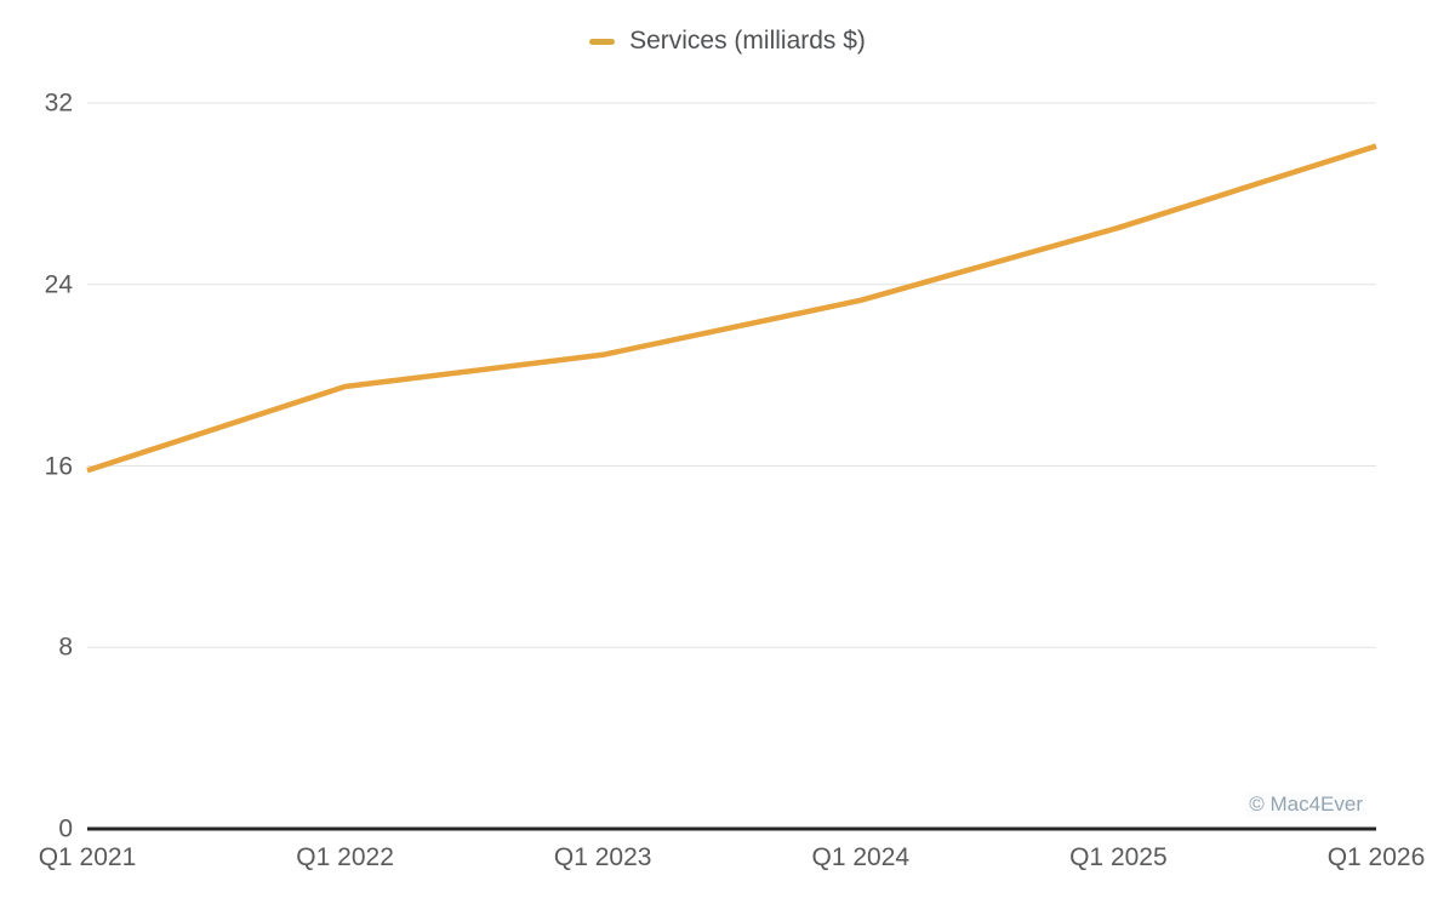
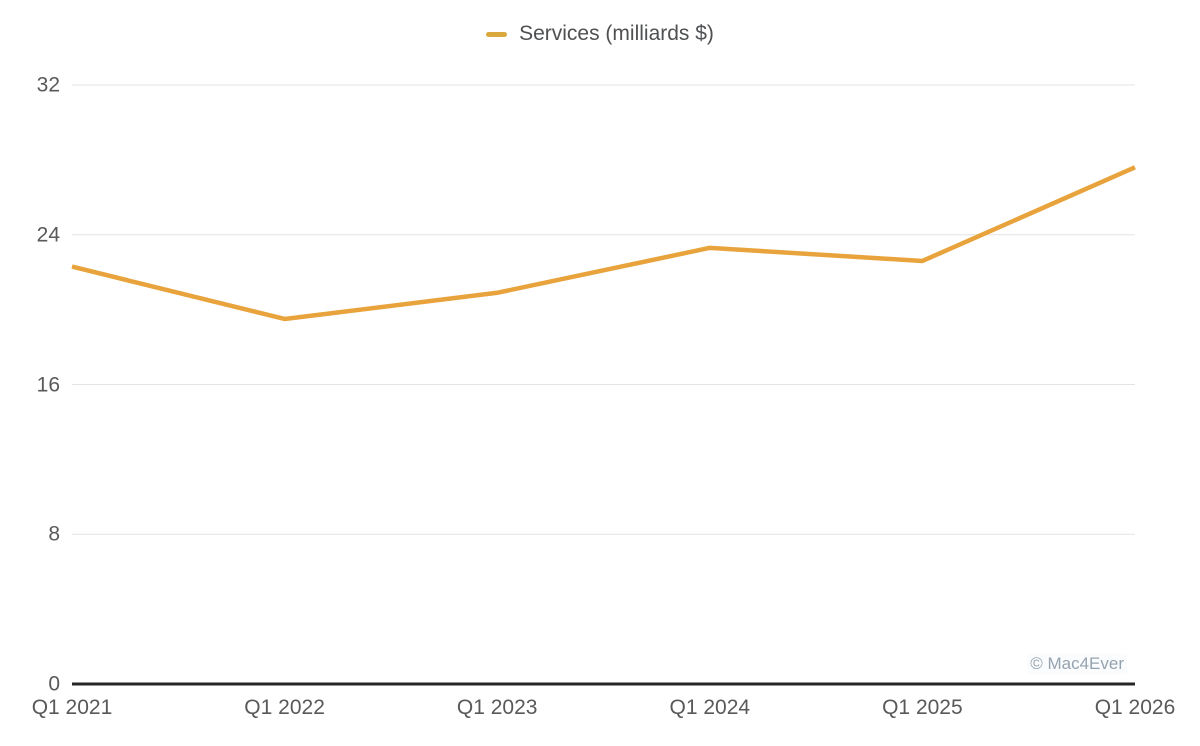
Q1 2021: 15.8 -> 22.3
Q1 2025: 26.5 -> 22.6
Q1 2026: 30.1 -> 27.6
